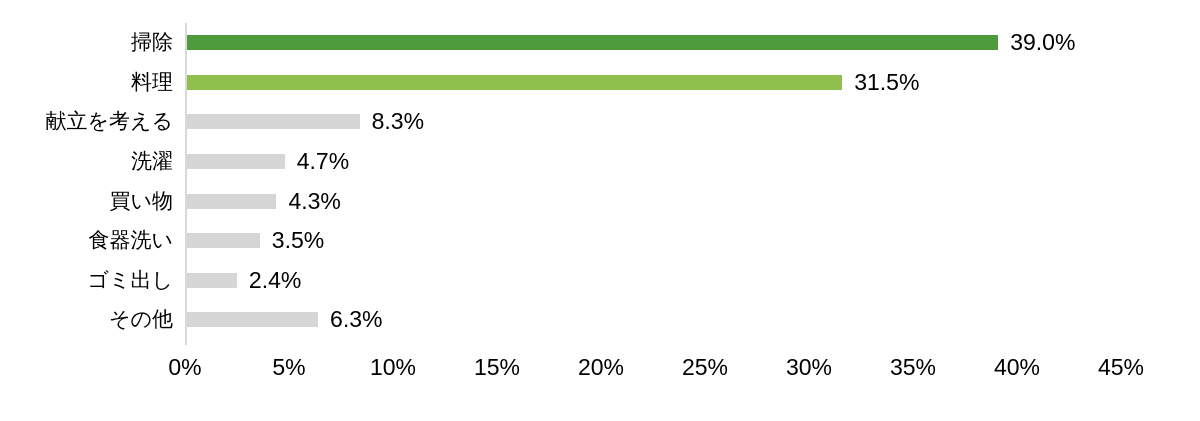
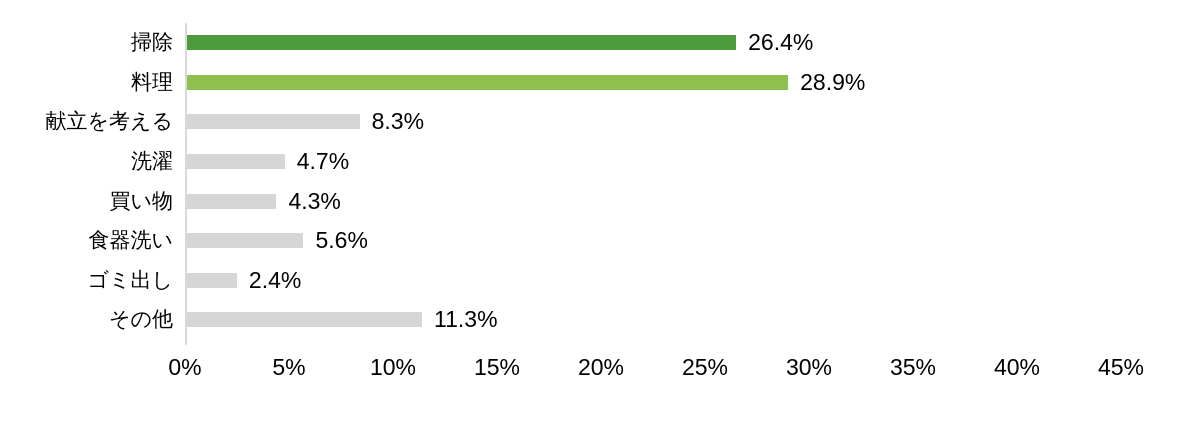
掃除: 39.0% -> 26.4%
料理: 31.5% -> 28.9%
食器洗い: 3.5% -> 5.6%
その他: 6.3% -> 11.3%
